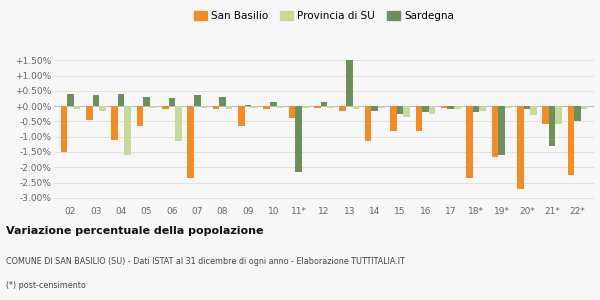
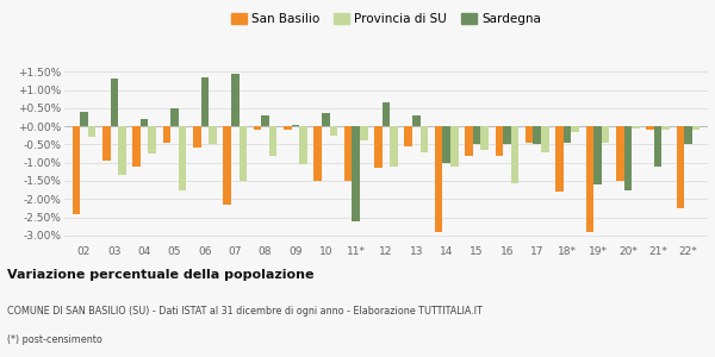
San Basilio/02: -1.50% -> -2.40%
Provincia di SU/02: -0.10% -> -0.30%
San Basilio/03: -0.45% -> -0.95%
Sardegna/03: 0.35% -> 1.30%
Provincia di SU/03: -0.15% -> -1.35%
Sardegna/04: 0.40% -> 0.20%
Provincia di SU/04: -1.60% -> -0.75%
San Basilio/05: -0.65% -> -0.45%
Sardegna/05: 0.30% -> 0.50%
Provincia di SU/05: -0.05% -> -1.75%
San Basilio/06: -0.10% -> -0.60%
Sardegna/06: 0.25% -> 1.35%
Provincia di SU/06: -1.15% -> -0.50%
San Basilio/07: -2.35% -> -2.15%
Sardegna/07: 0.35% -> 1.45%
Provincia di SU/07: -0.05% -> -1.50%
Provincia di SU/08: -0.10% -> -0.80%
San Basilio/09: -0.65% -> -0.10%
Provincia di SU/09: -0.05% -> -1.05%
San Basilio/10: -0.10% -> -1.50%
Sardegna/10: 0.15% -> 0.35%
Provincia di SU/10: -0.05% -> -0.25%
San Basilio/11*: -0.40% -> -1.50%
Sardegna/11*: -2.15% -> -2.60%
Provincia di SU/11*: -0.05% -> -0.40%
San Basilio/12: -0.05% -> -1.15%
Sardegna/12: 0.15% -> 0.65%
Provincia di SU/12: -0.05% -> -1.10%
San Basilio/13: -0.15% -> -0.55%
Sardegna/13: 1.50% -> 0.30%
Provincia di SU/13: -0.10% -> -0.70%
San Basilio/14: -1.15% -> -2.90%
Sardegna/14: -0.15% -> -1.00%
Provincia di SU/14: -0.05% -> -1.10%
Sardegna/15: -0.25% -> -0.50%
Provincia di SU/15: -0.35% -> -0.65%
Sardegna/16: -0.20% -> -0.50%
Provincia di SU/16: -0.25% -> -1.55%
San Basilio/17: -0.05% -> -0.45%
Sardegna/17: -0.10% -> -0.50%
Provincia di SU/17: -0.10% -> -0.70%
San Basilio/18*: -2.35% -> -1.80%
Sardegna/18*: -0.20% -> -0.45%
San Basilio/19*: -1.65% -> -2.90%
Provincia di SU/19*: -0.05% -> -0.45%
San Basilio/20*: -2.70% -> -1.50%
Sardegna/20*: -0.10% -> -1.75%
Provincia di SU/20*: -0.30% -> -0.05%
San Basilio/21*: -0.60% -> -0.10%
Sardegna/21*: -1.30% -> -1.10%
Provincia di SU/21*: -0.60% -> -0.10%
